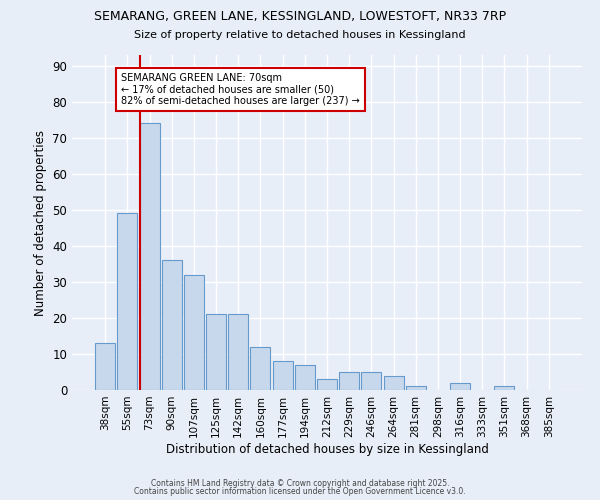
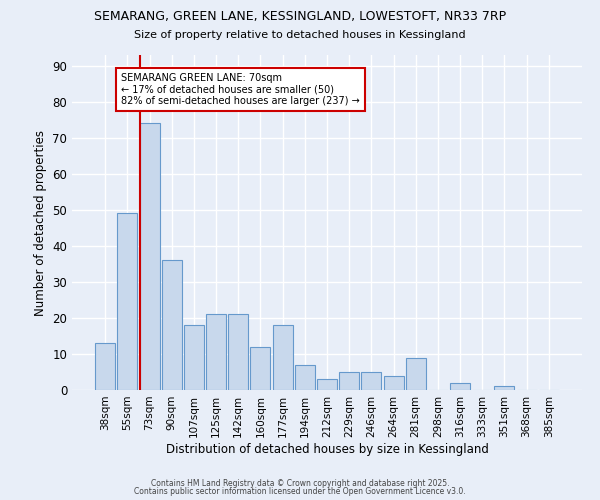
107sqm: 32 -> 18
177sqm: 8 -> 18
281sqm: 1 -> 9
